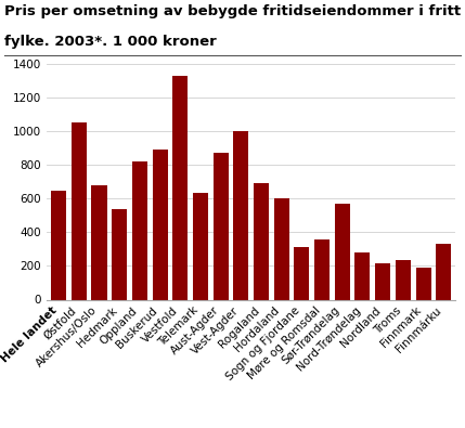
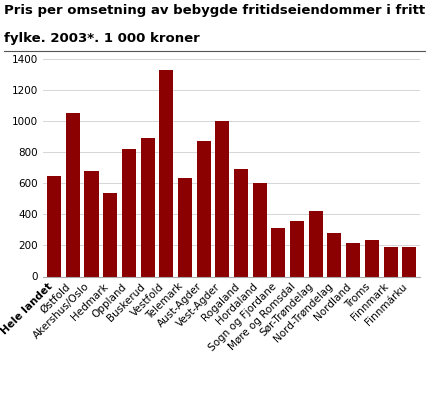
Sør-Trøndelag: 570 -> 420
Finnmárku: 330 -> 190
